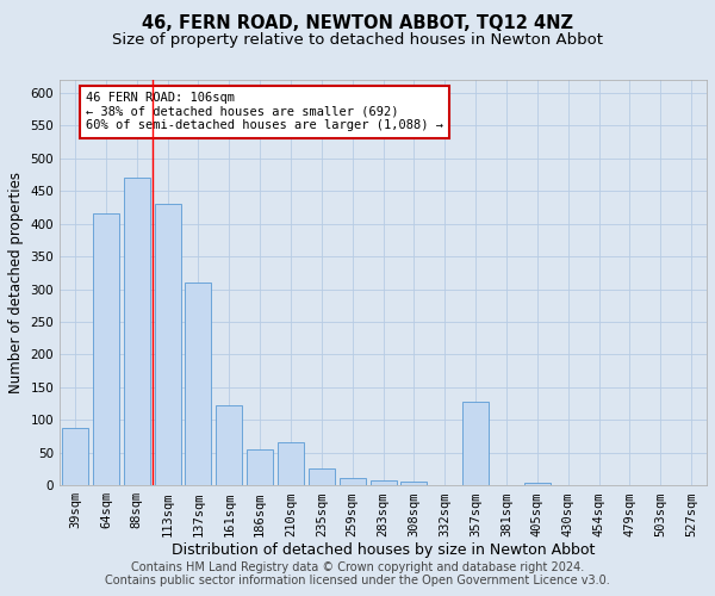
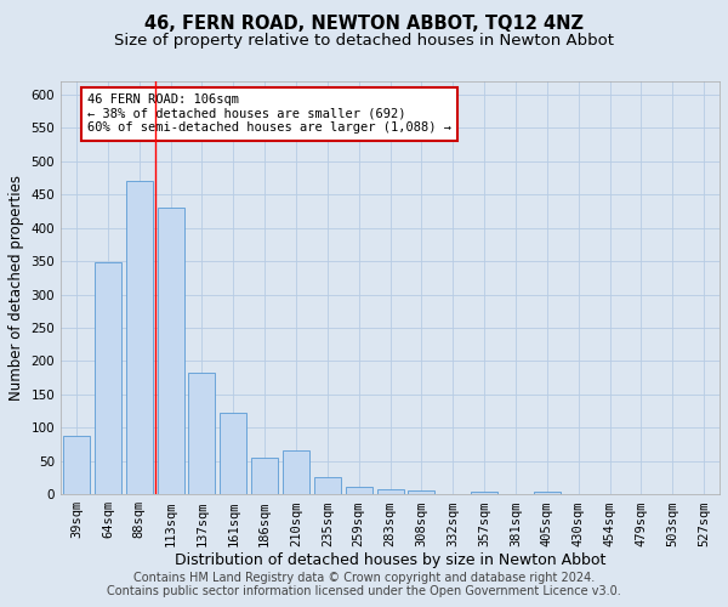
64sqm: 416 -> 348
137sqm: 310 -> 183
357sqm: 128 -> 4
